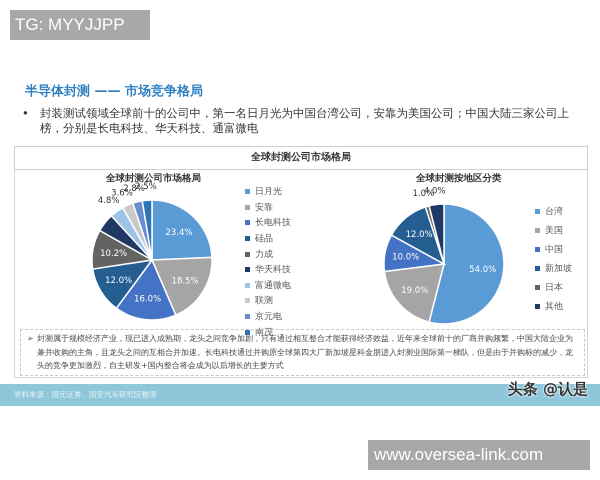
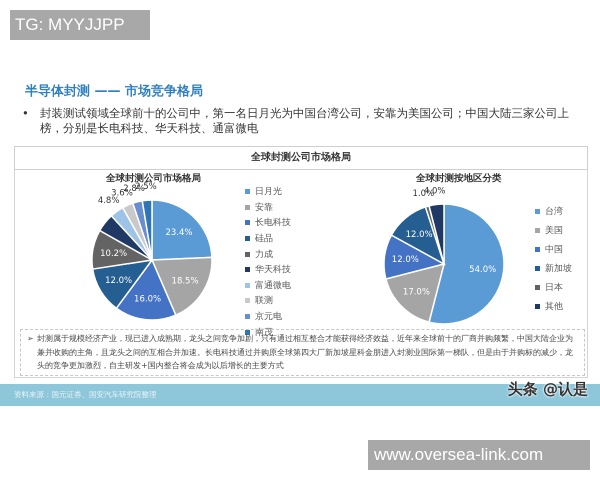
全球封测按地区分类/美国: 19.0% -> 17.0%
全球封测按地区分类/中国: 10.0% -> 12.0%
